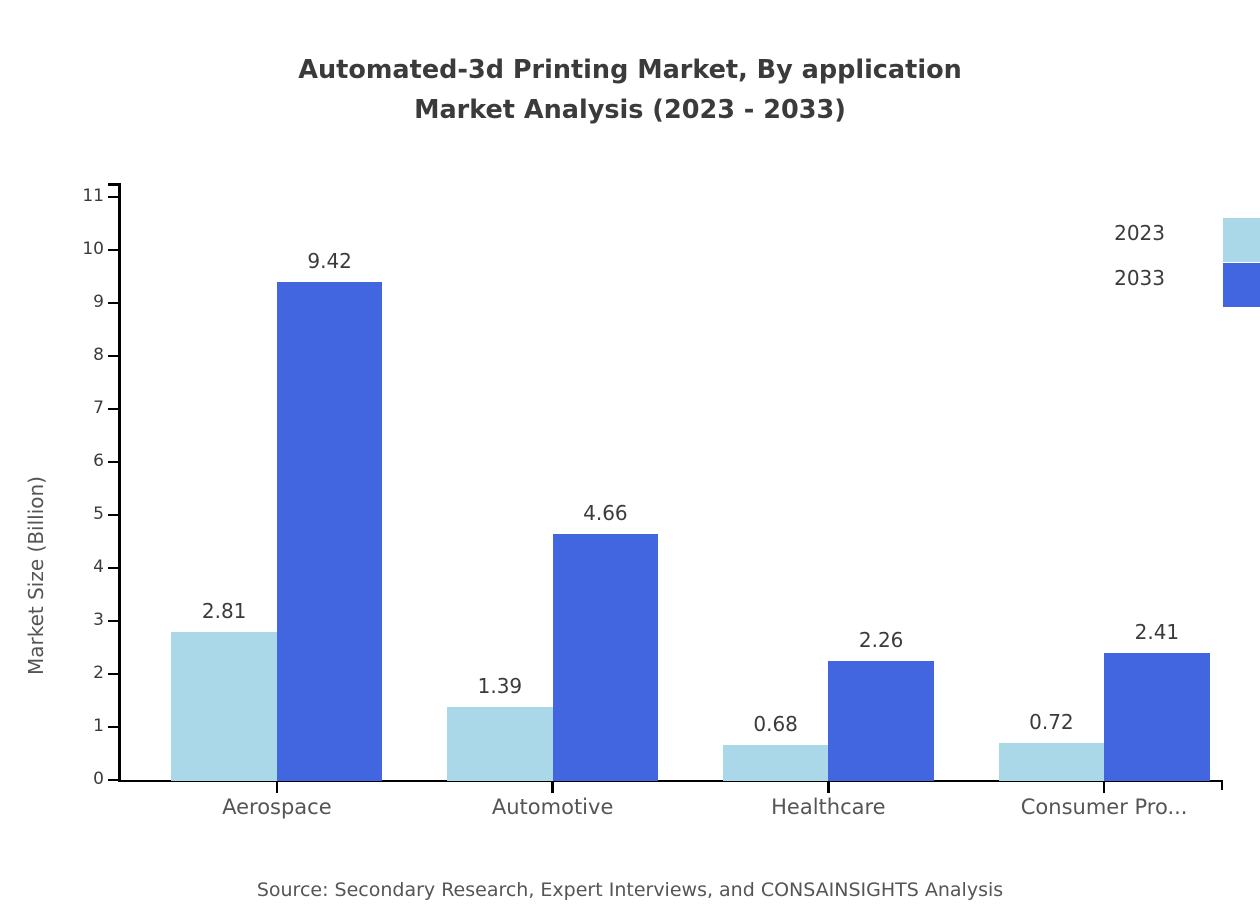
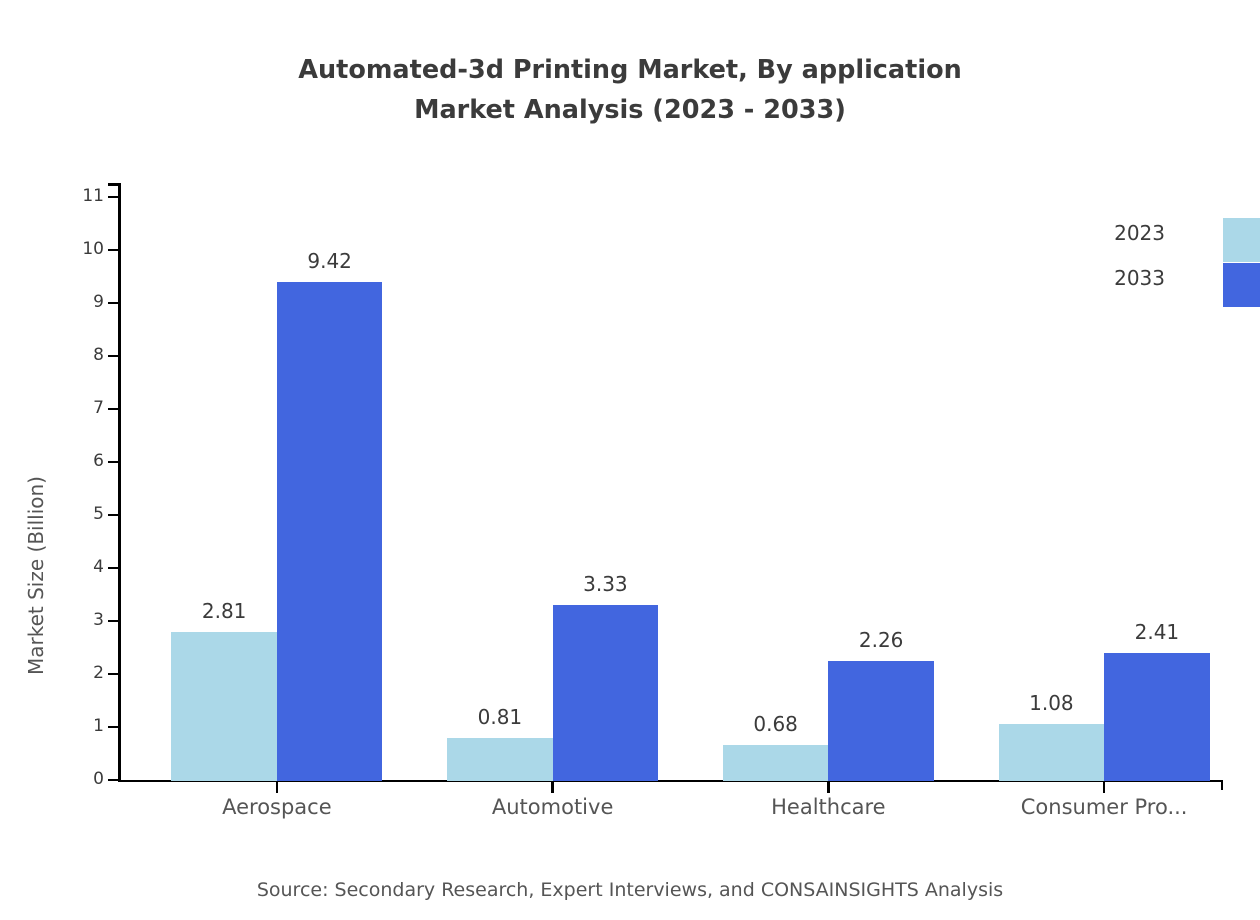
2023/Automotive: 1.39 -> 0.81
2033/Automotive: 4.66 -> 3.33
2023/Consumer Pro...: 0.72 -> 1.08
